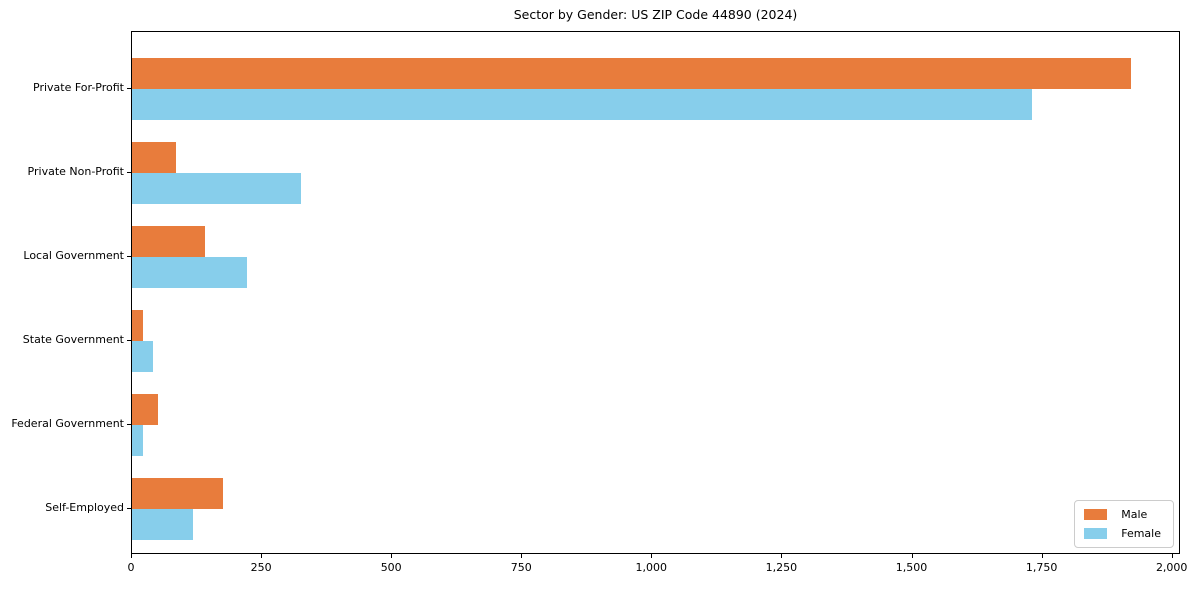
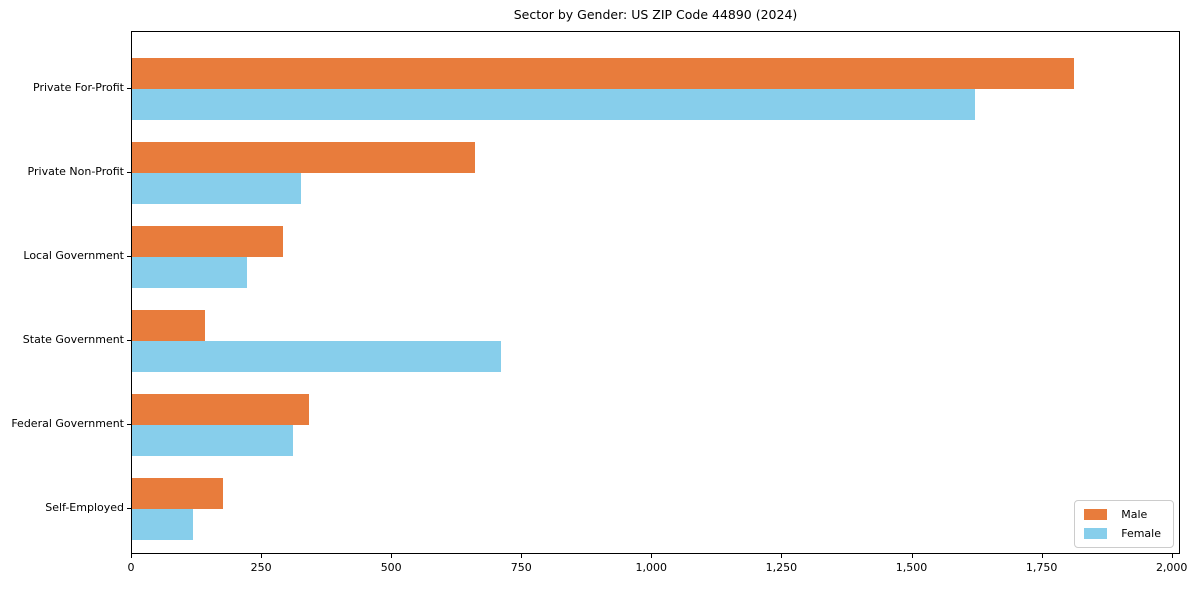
Male/Private For-Profit: 1920 -> 1810
Female/Private For-Profit: 1730 -> 1620
Male/Private Non-Profit: 80 -> 660
Male/Local Government: 140 -> 290
Male/State Government: 20 -> 140
Female/State Government: 40 -> 710
Male/Federal Government: 50 -> 340
Female/Federal Government: 20 -> 310
